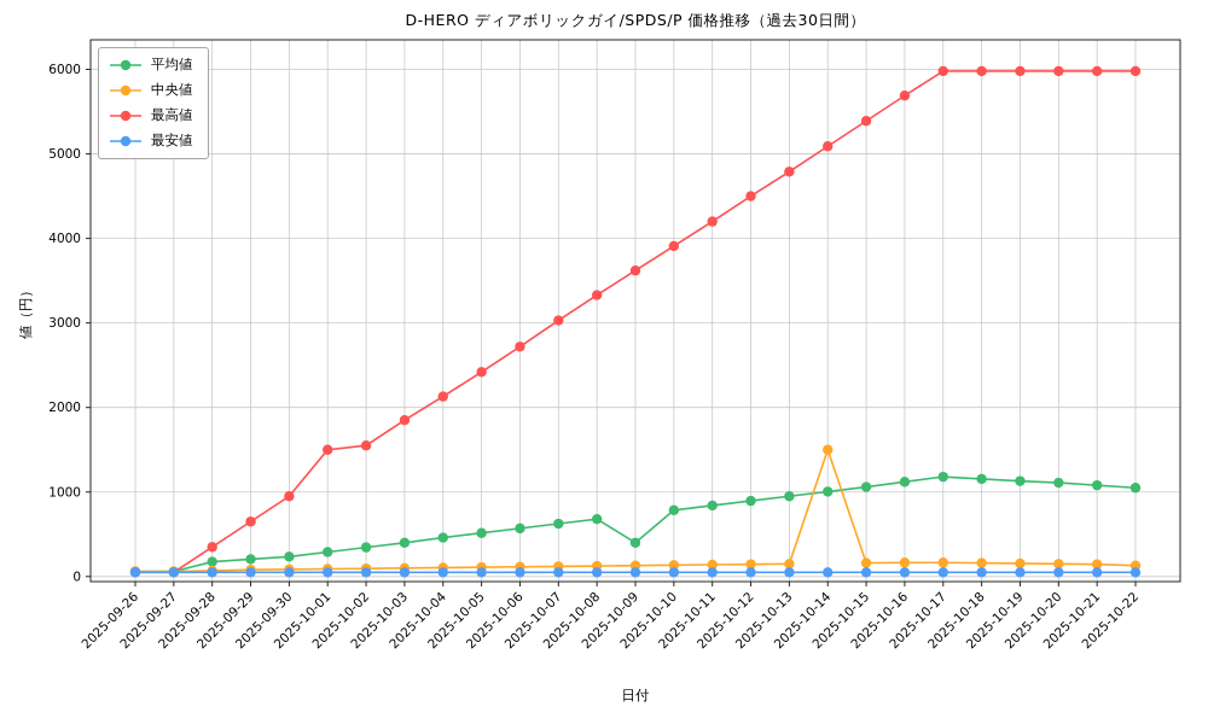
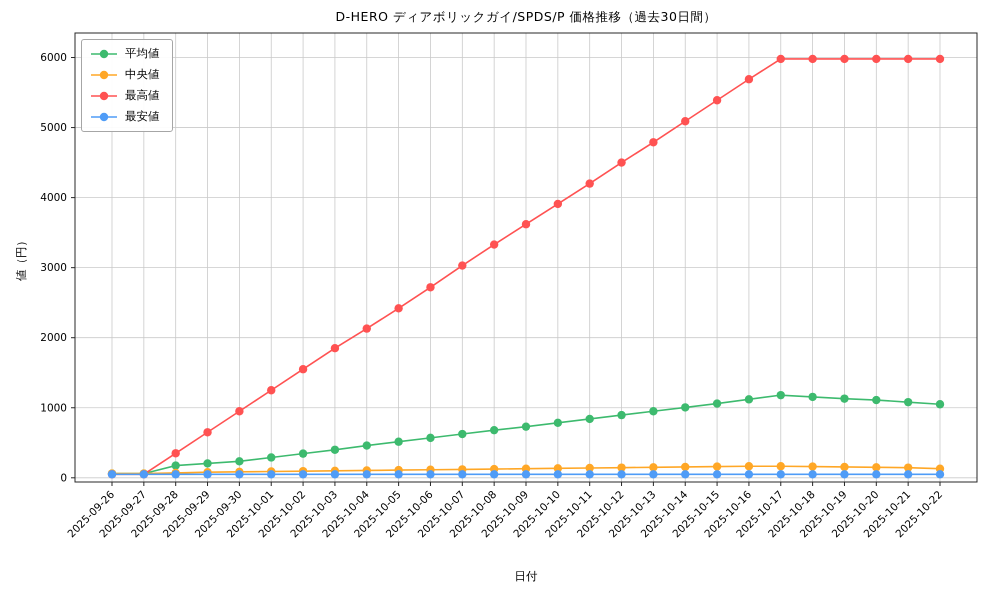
最高値/2025-10-01: 1500 -> 1200
平均値/2025-10-09: 400 -> 700
中央値/2025-10-14: 1500 -> 200
